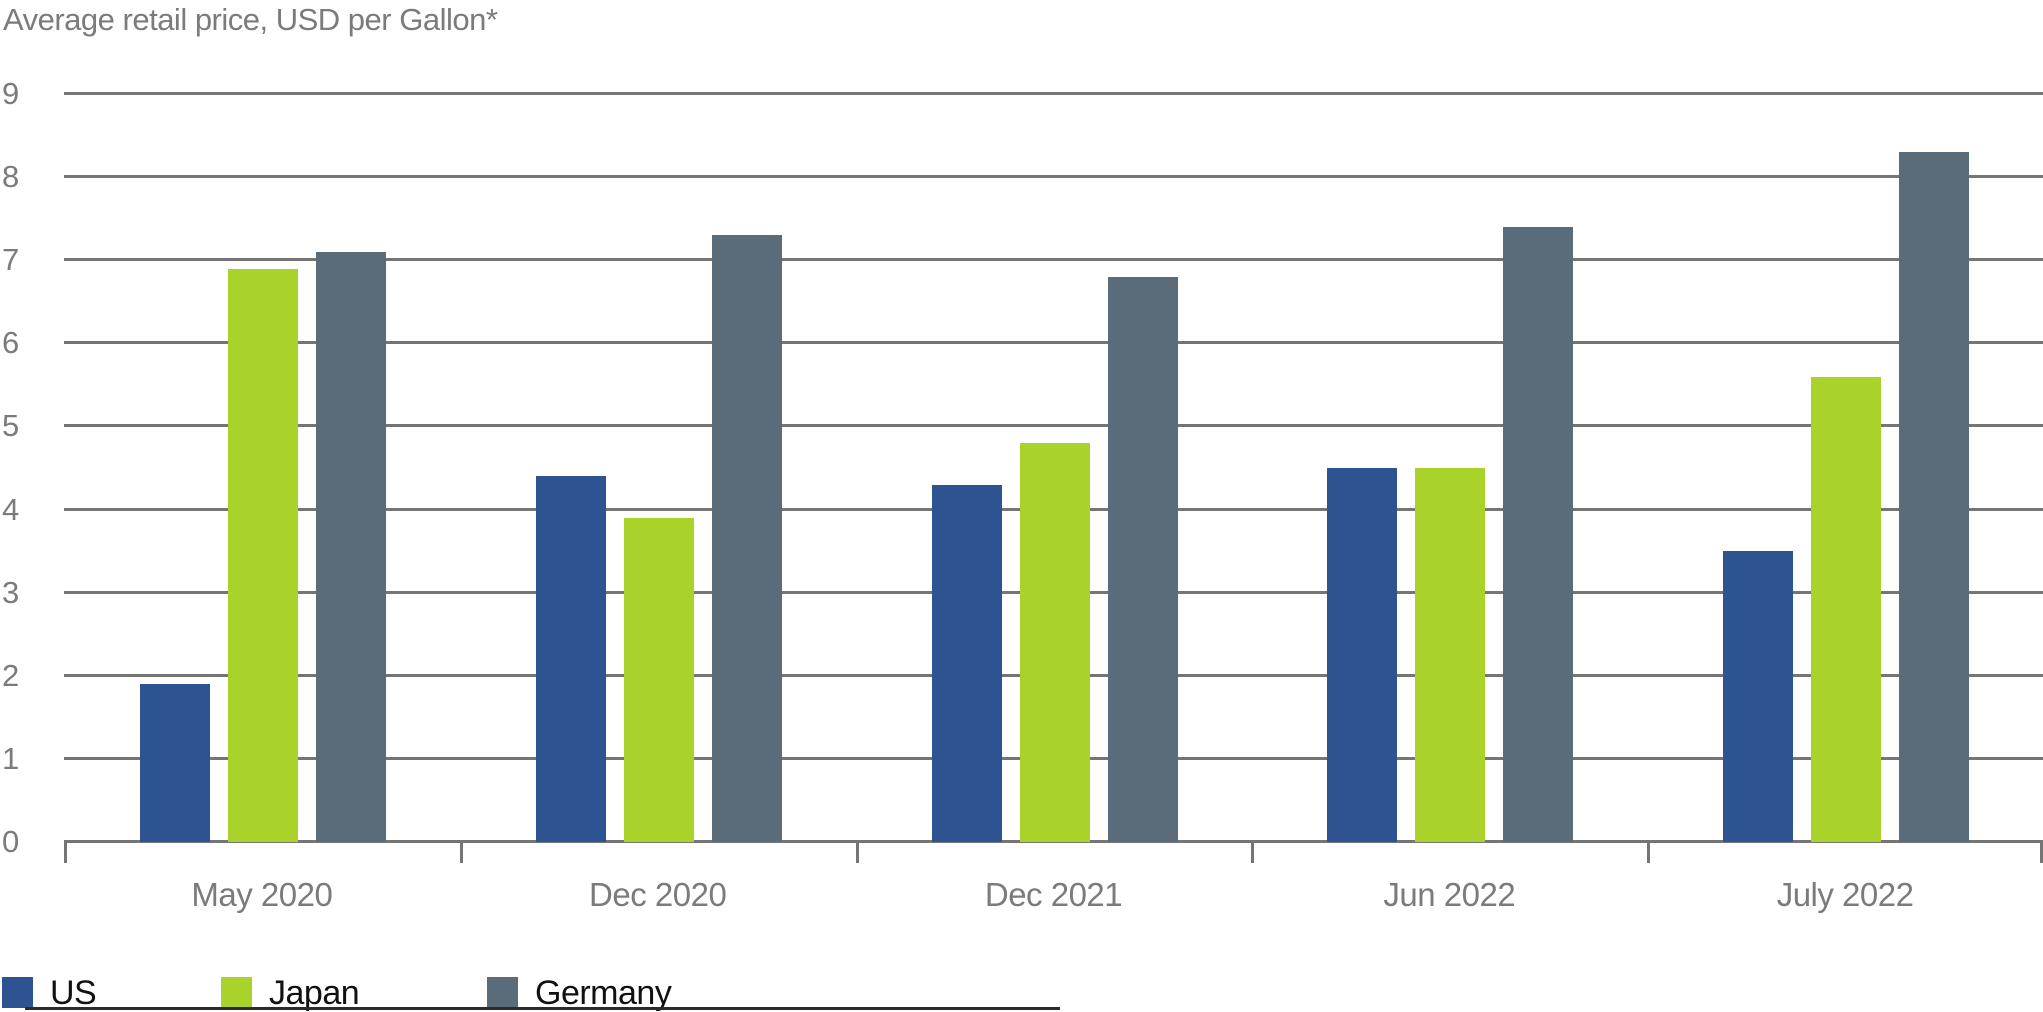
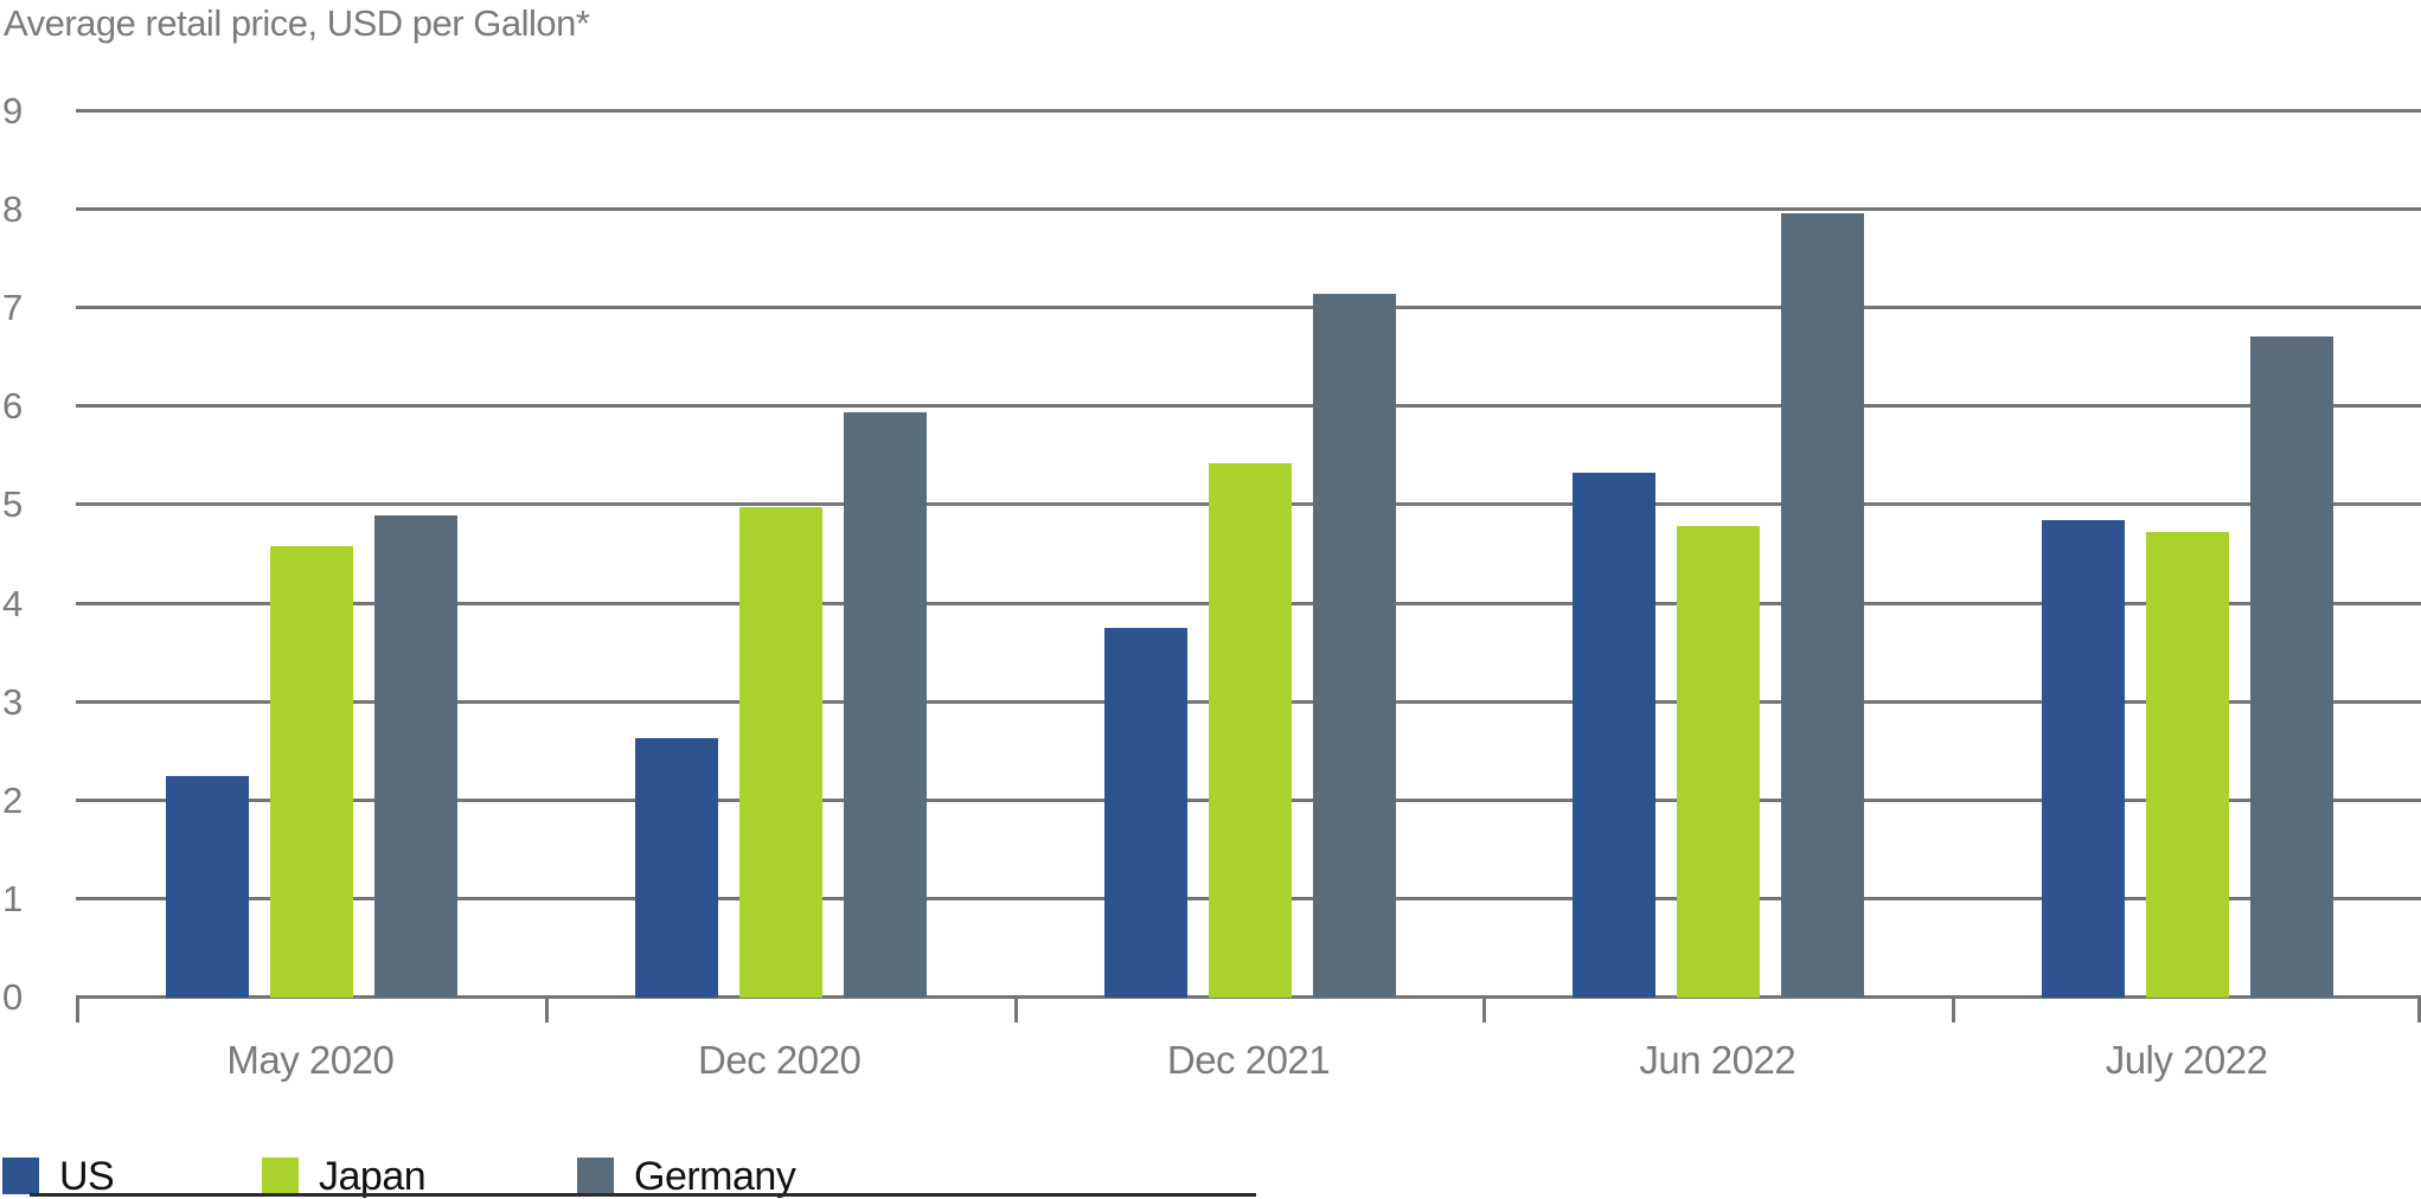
US/May 2020: 1.9 -> 2.2
Japan/May 2020: 6.9 -> 4.6
Germany/May 2020: 7.1 -> 4.9
US/Dec 2020: 4.4 -> 2.6
Japan/Dec 2020: 3.9 -> 5.0
Germany/Dec 2020: 7.3 -> 5.9
US/Dec 2021: 4.3 -> 3.8
Japan/Dec 2021: 4.8 -> 5.4
Germany/Dec 2021: 6.8 -> 7.2
US/Jun 2022: 4.5 -> 5.3
Japan/Jun 2022: 4.5 -> 4.8
Germany/Jun 2022: 7.4 -> 8.0
US/July 2022: 3.5 -> 4.8
Japan/July 2022: 5.6 -> 4.7
Germany/July 2022: 8.3 -> 6.7
